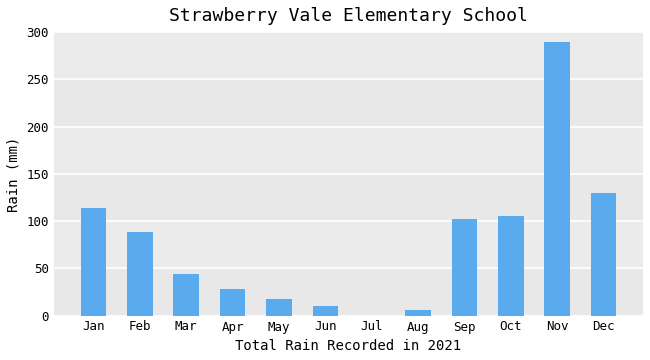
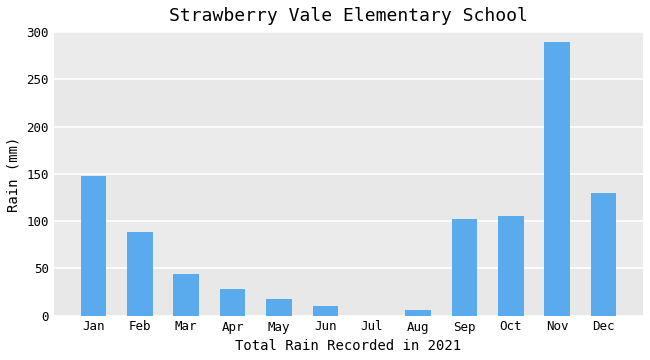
Jan: 114 -> 148
